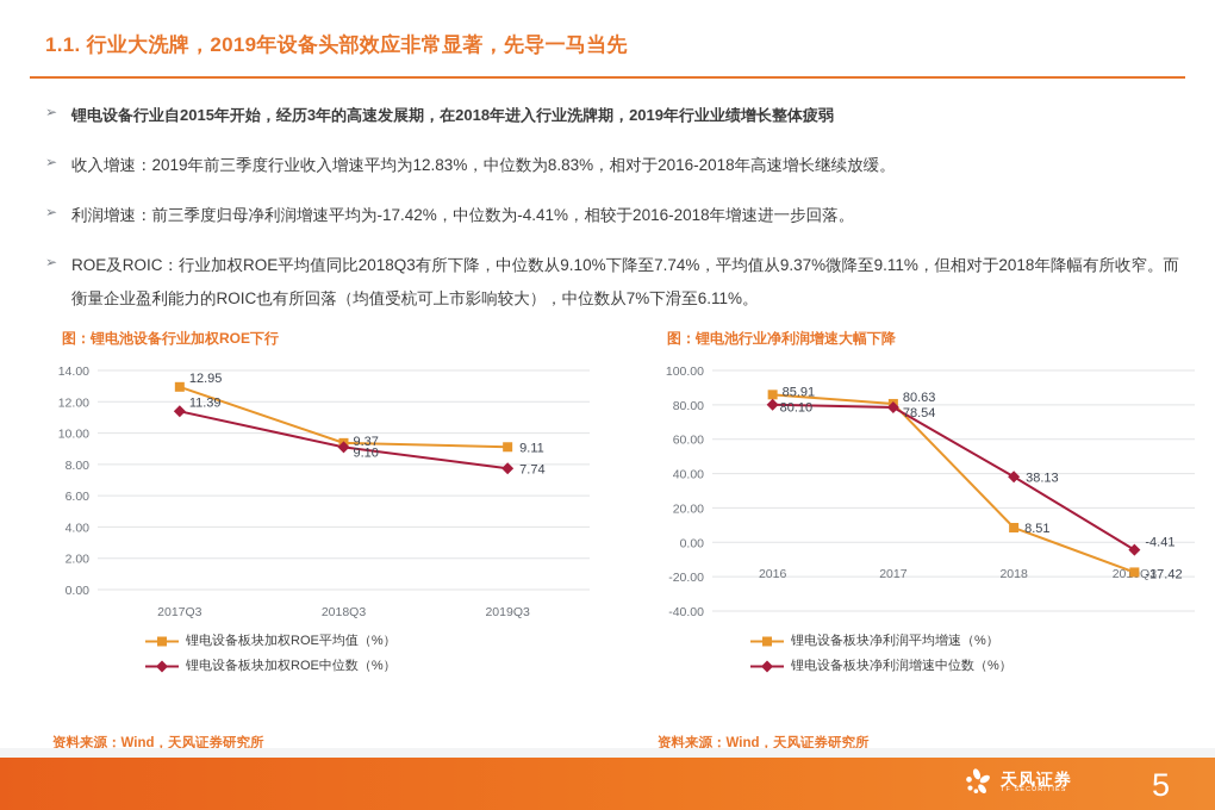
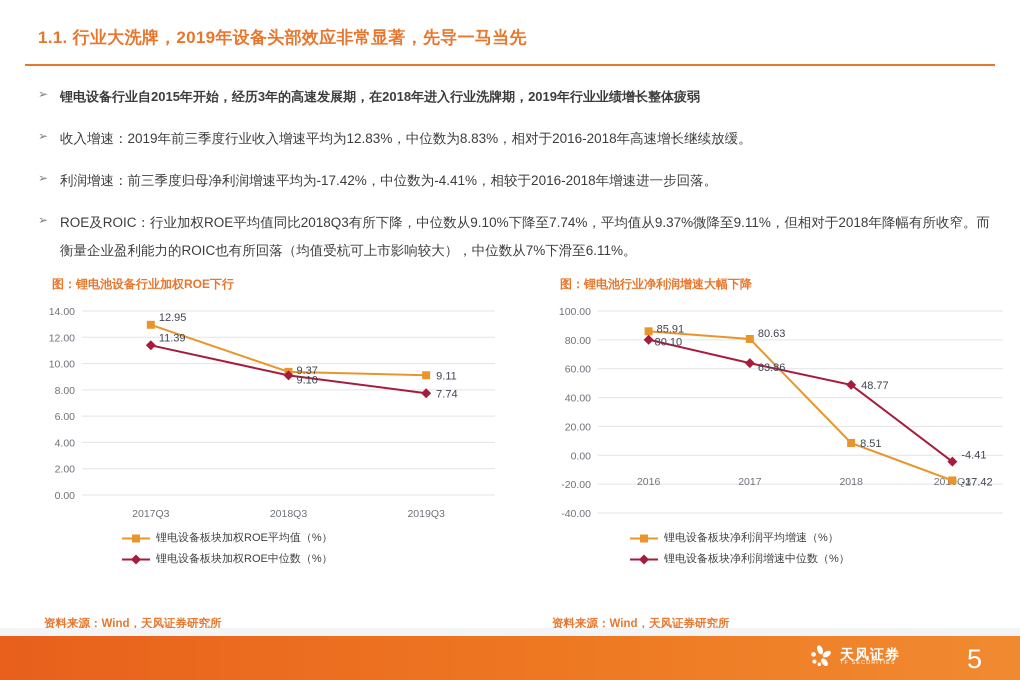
图：锂电池行业净利润增速大幅下降/锂电设备板块净利润增速中位数（%）/2017: 78.54 -> 63.86
图：锂电池行业净利润增速大幅下降/锂电设备板块净利润增速中位数（%）/2018: 38.13 -> 48.77
